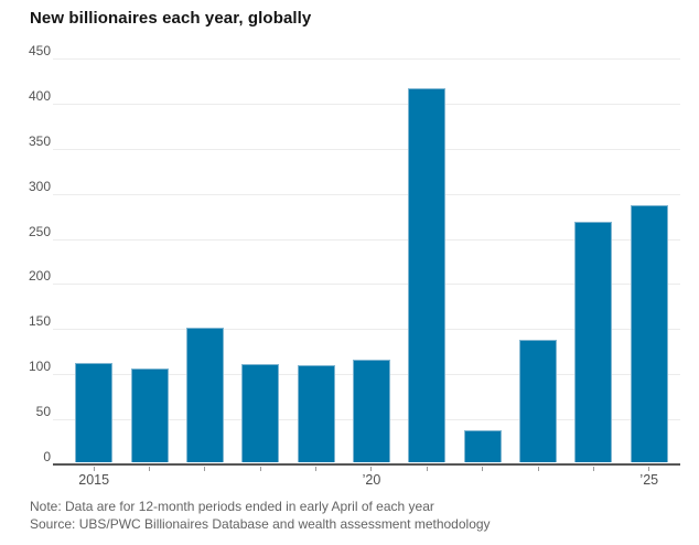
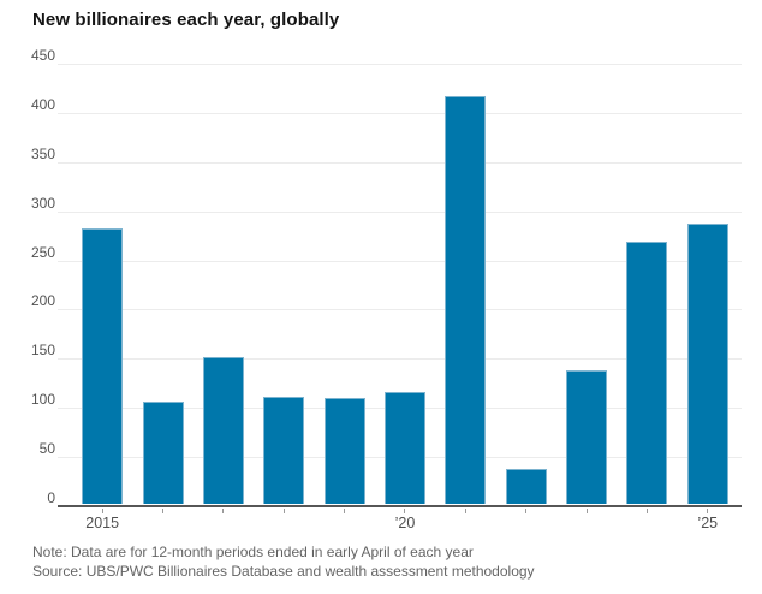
2015: 110 -> 280
